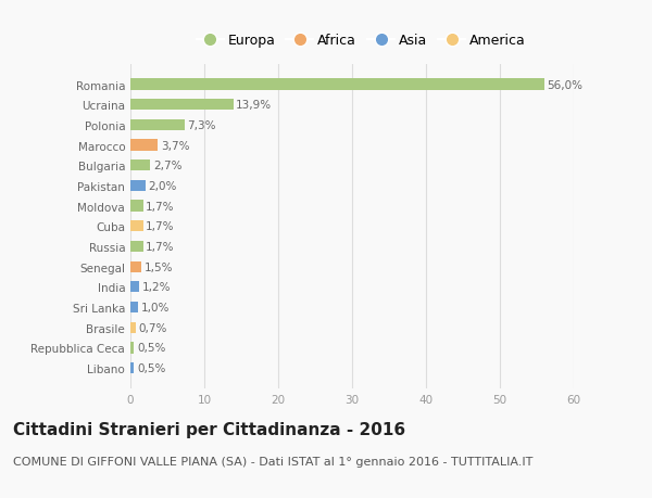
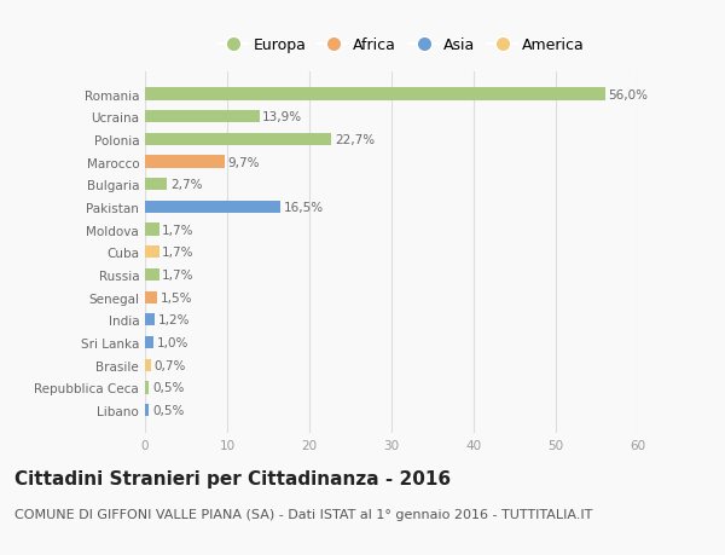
Polonia: 7,3% -> 22,7%
Marocco: 3,7% -> 9,7%
Pakistan: 2,0% -> 16,5%
